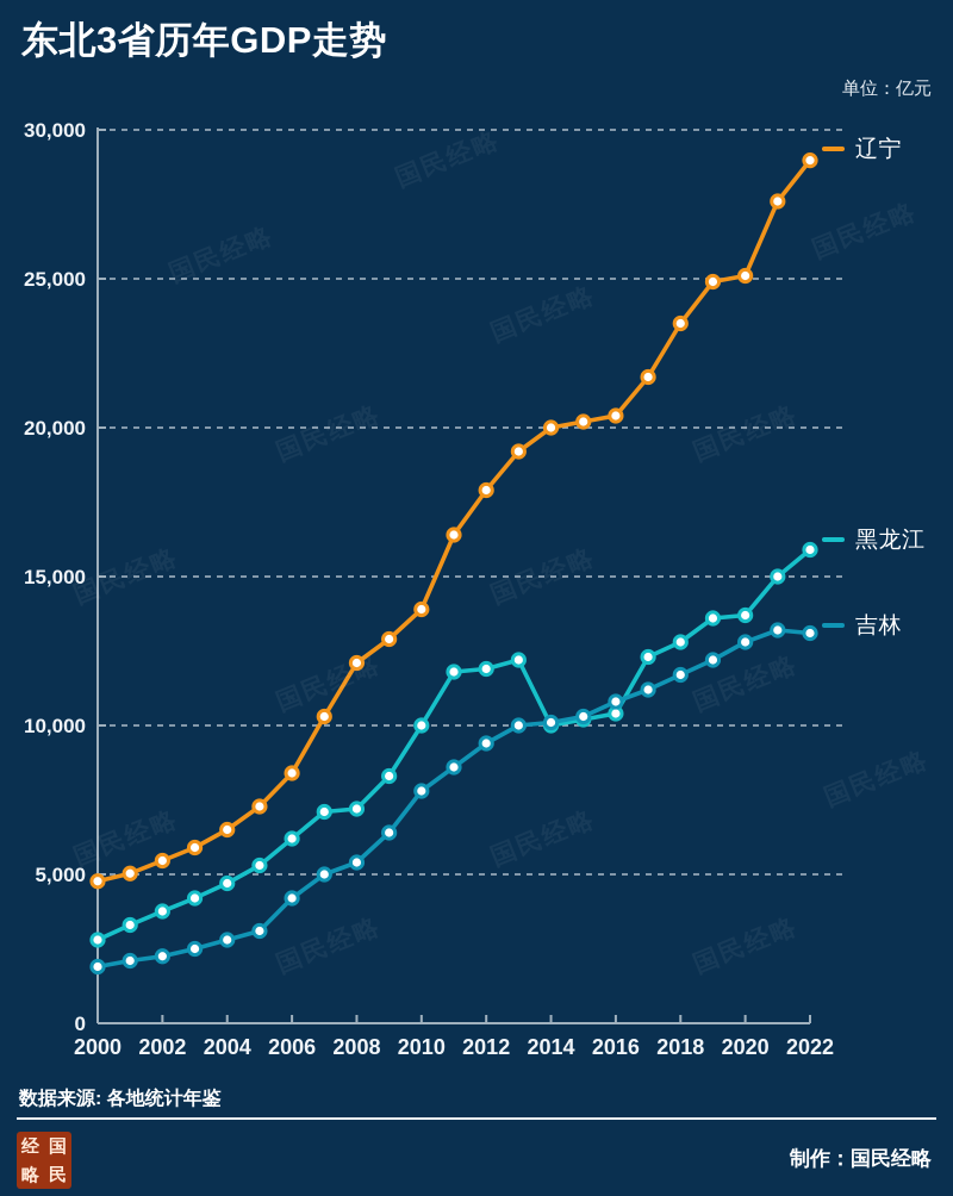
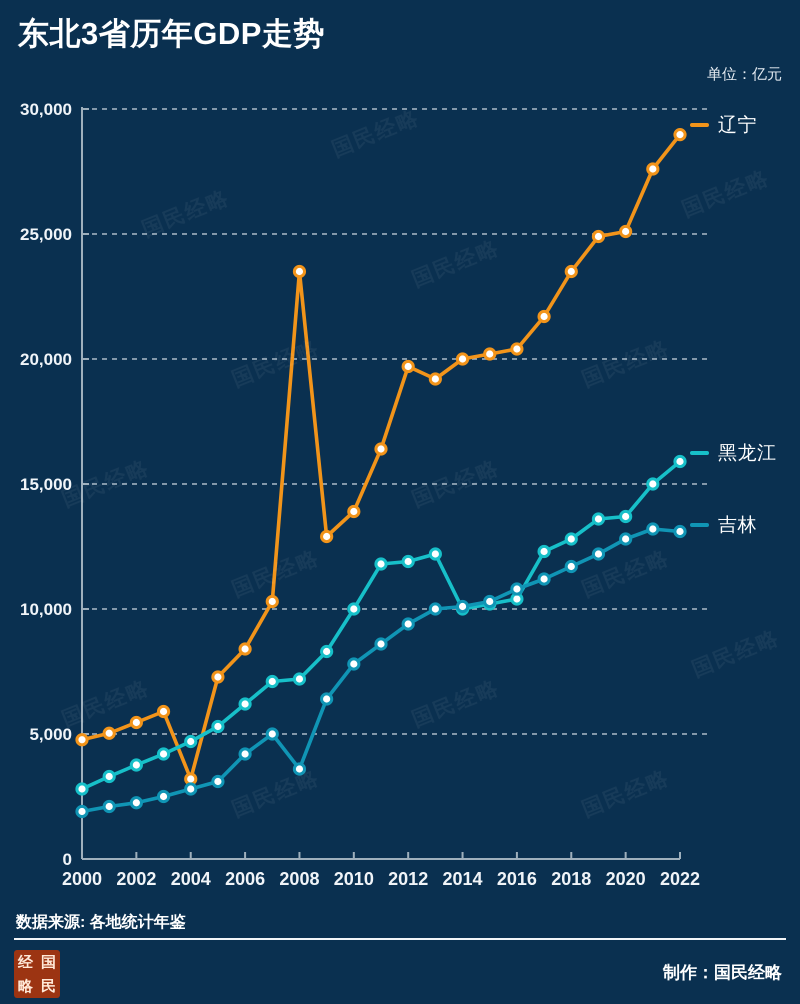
辽宁/2004: 6500 -> 3200
辽宁/2008: 12100 -> 23500
吉林/2008: 5400 -> 3600
辽宁/2012: 17900 -> 19700
